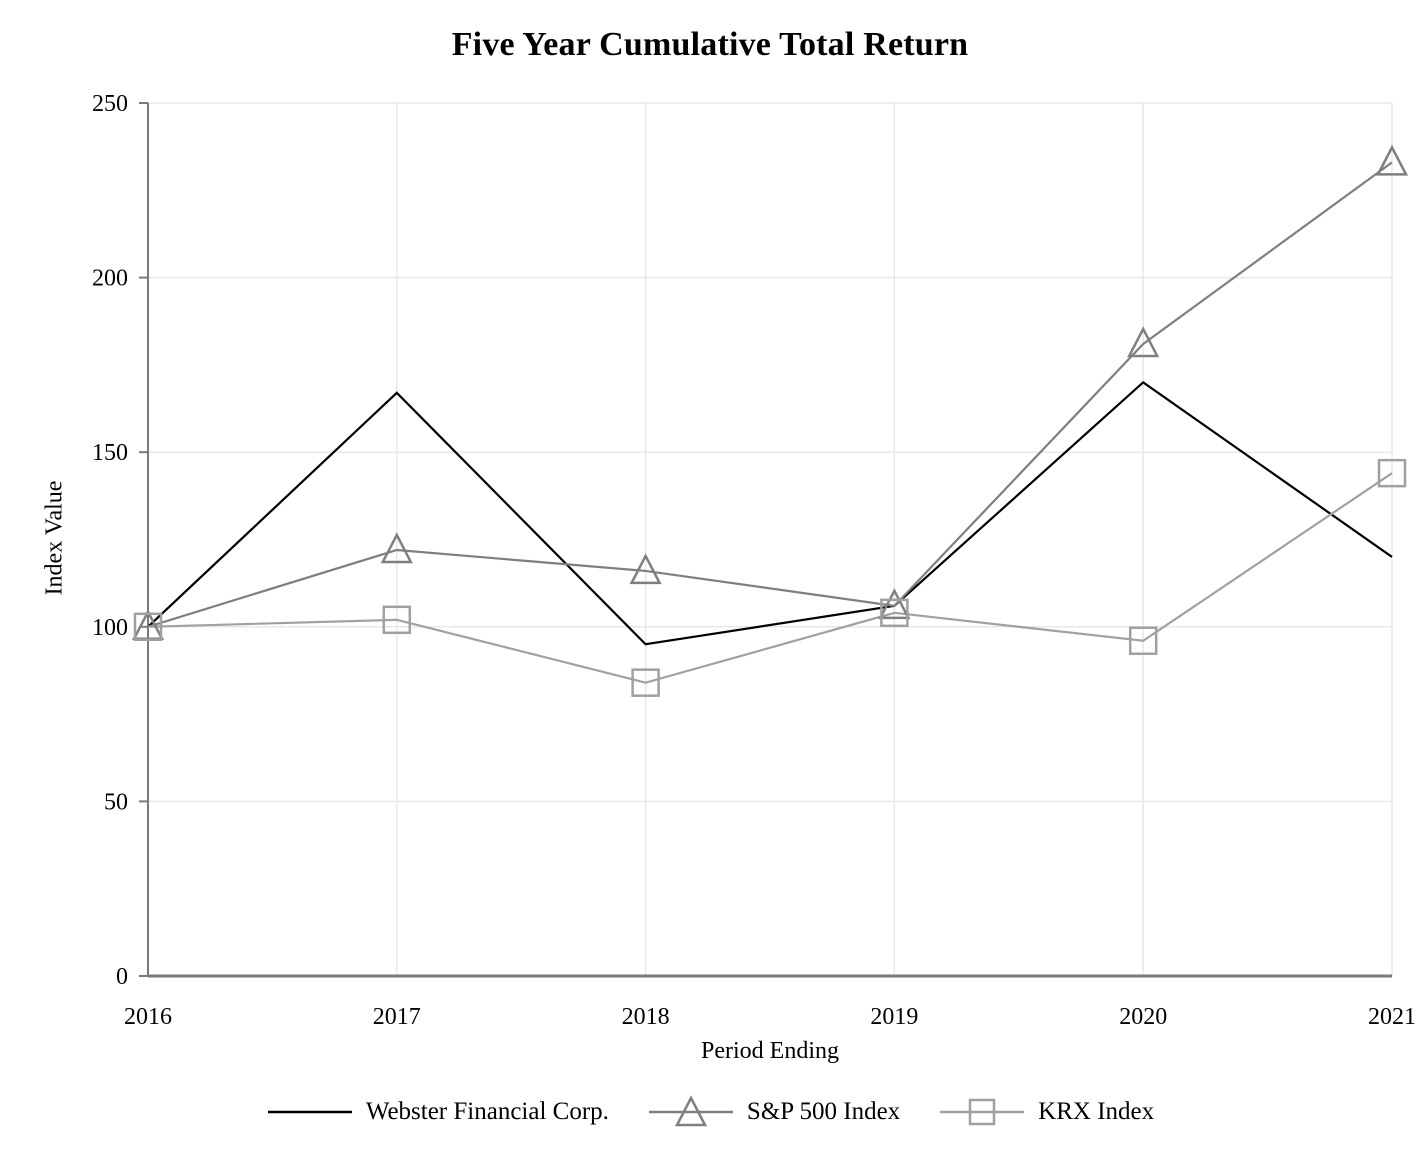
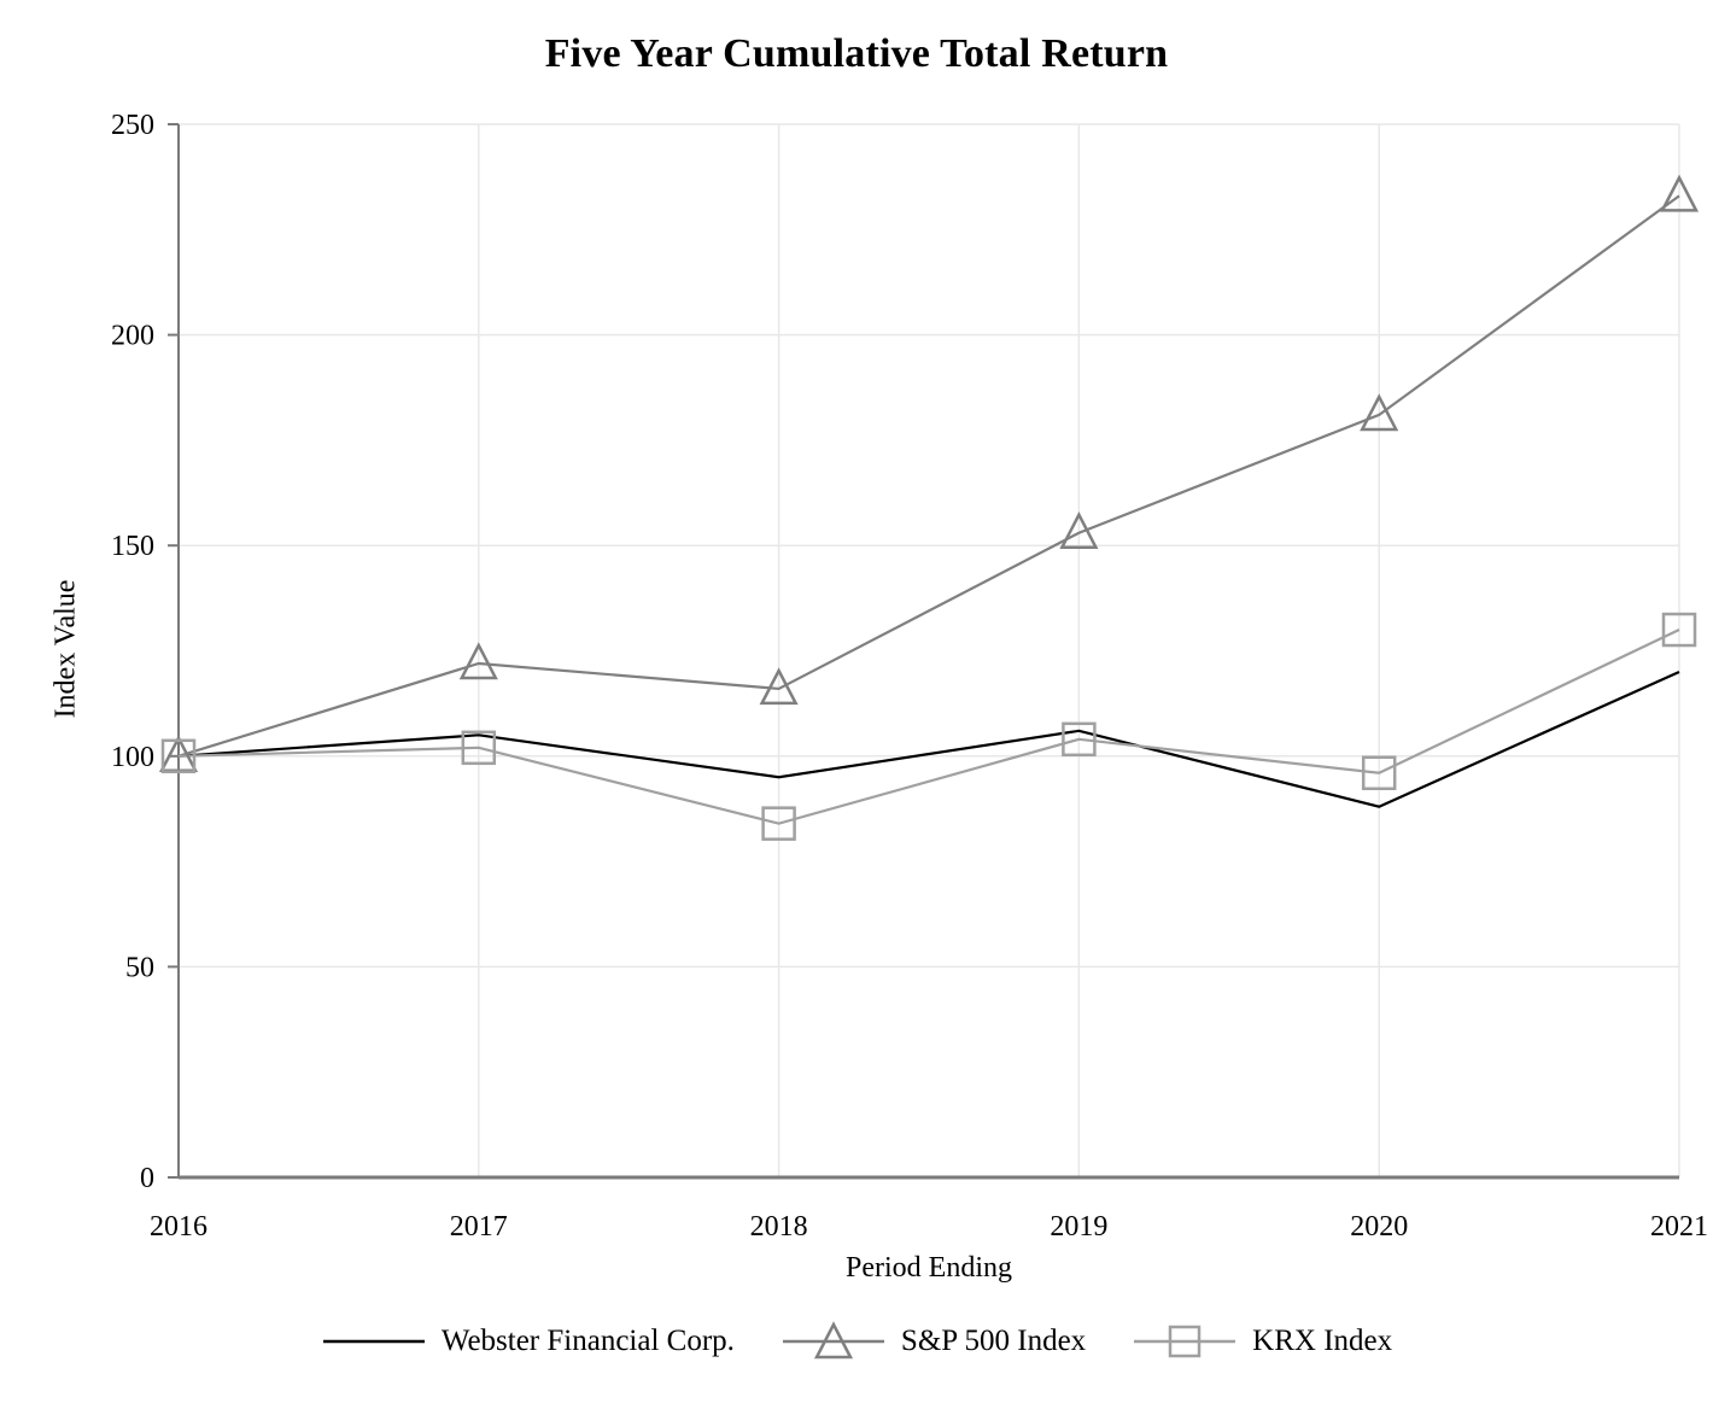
Webster Financial Corp./2017: 167 -> 105
S&P 500 Index/2019: 106 -> 153
Webster Financial Corp./2020: 170 -> 88
KRX Index/2021: 144 -> 130
